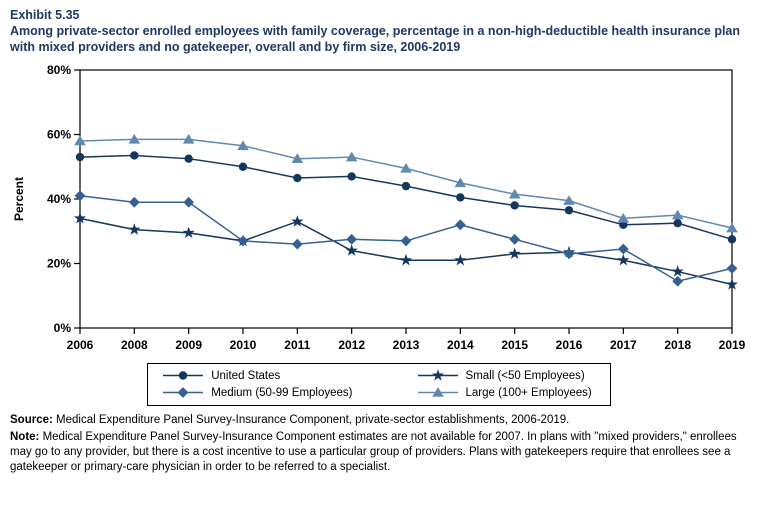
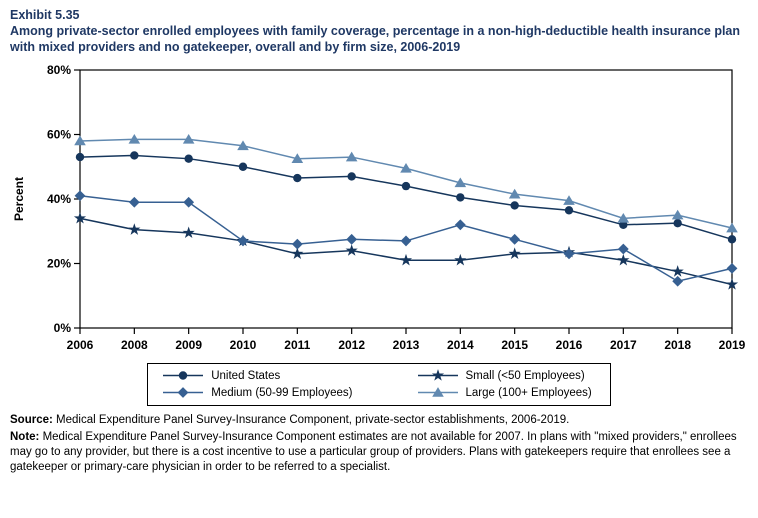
Small (<50 Employees)/2011: 33% -> 23%
